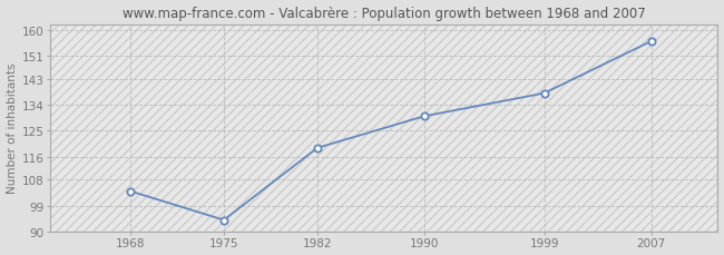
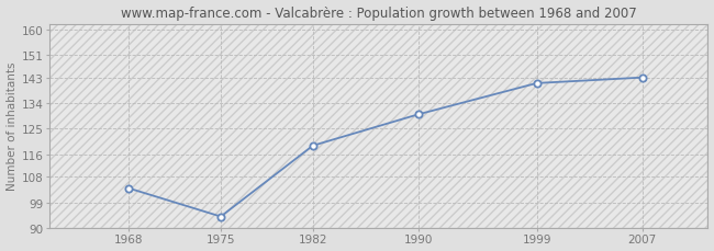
1999: 138 -> 141
2007: 156 -> 143
